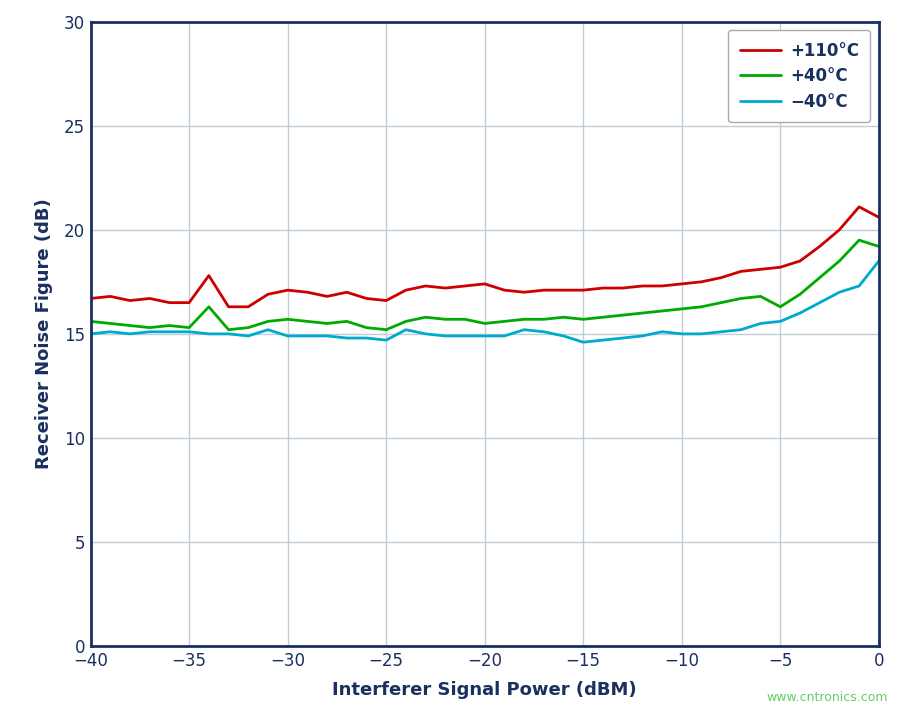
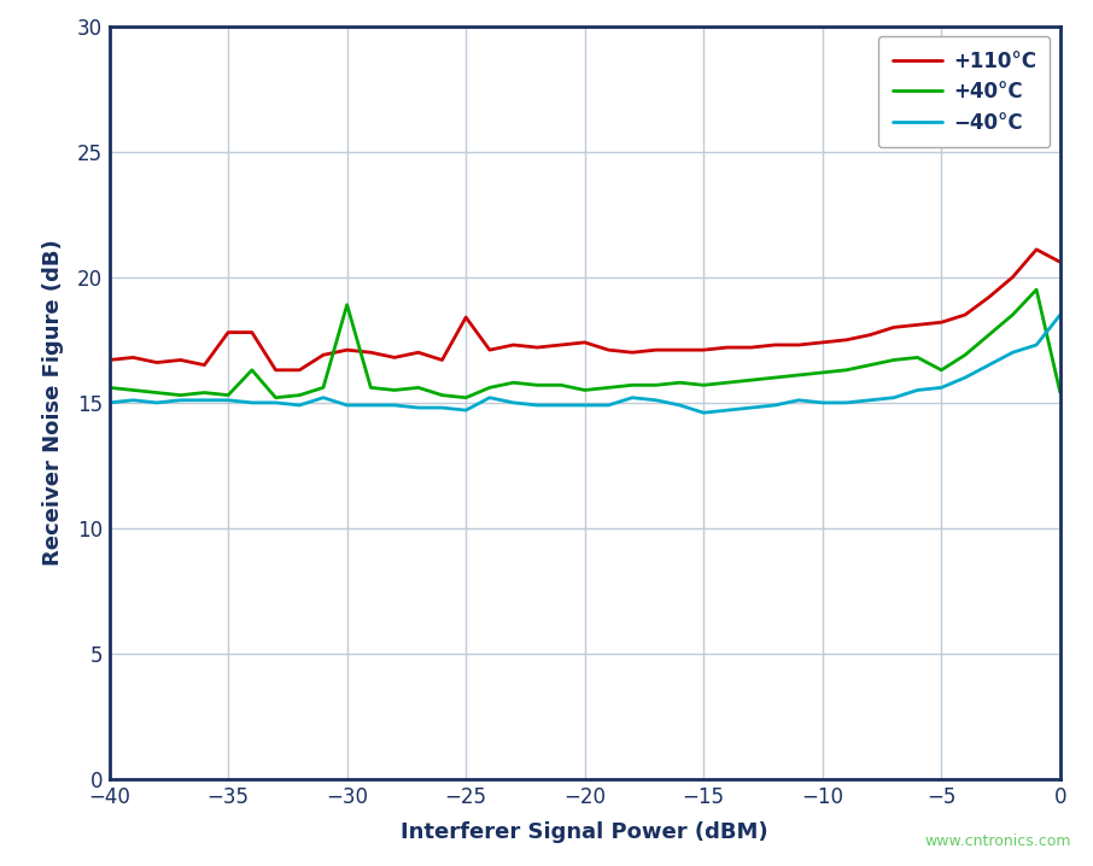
+110°C/−35: 16.5 -> 17.8
+40°C/−30: 15.7 -> 18.9
+110°C/−25: 16.6 -> 18.4
+40°C/0: 19.2 -> 15.4
